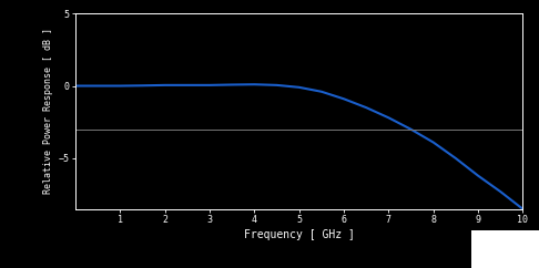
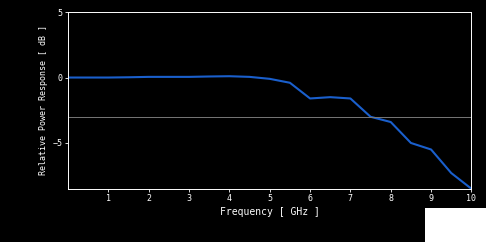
6: -0.9 -> -1.6
7: -2.2 -> -1.6
8: -3.9 -> -3.4
9: -6.2 -> -5.5
